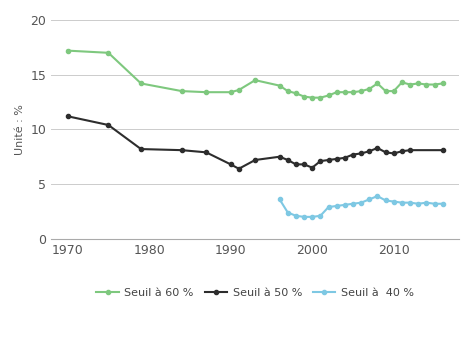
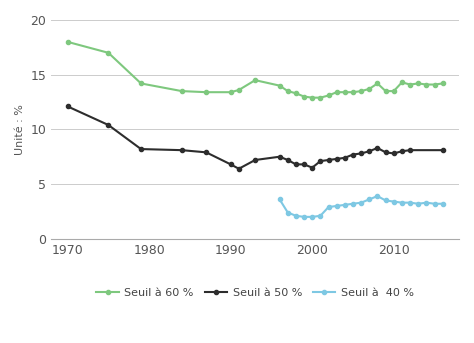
Seuil à 50 %/1970: 11.2 -> 12.1
Seuil à 60 %/1970: 17.2 -> 18.0
